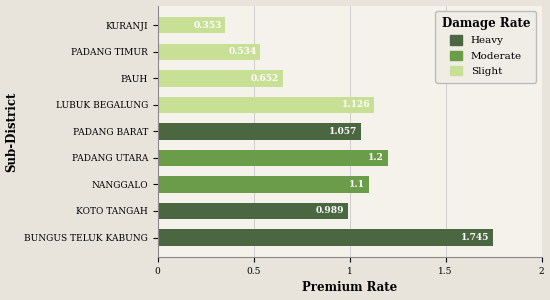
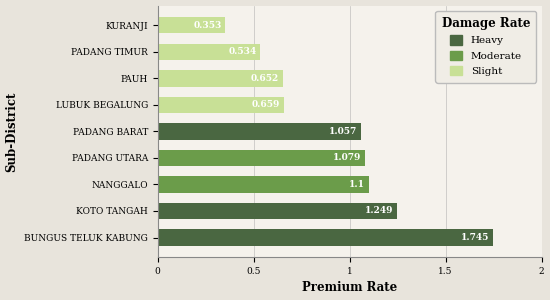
LUBUK BEGALUNG: 1.126 -> 0.659
PADANG UTARA: 1.2 -> 1.079
KOTO TANGAH: 0.989 -> 1.249
